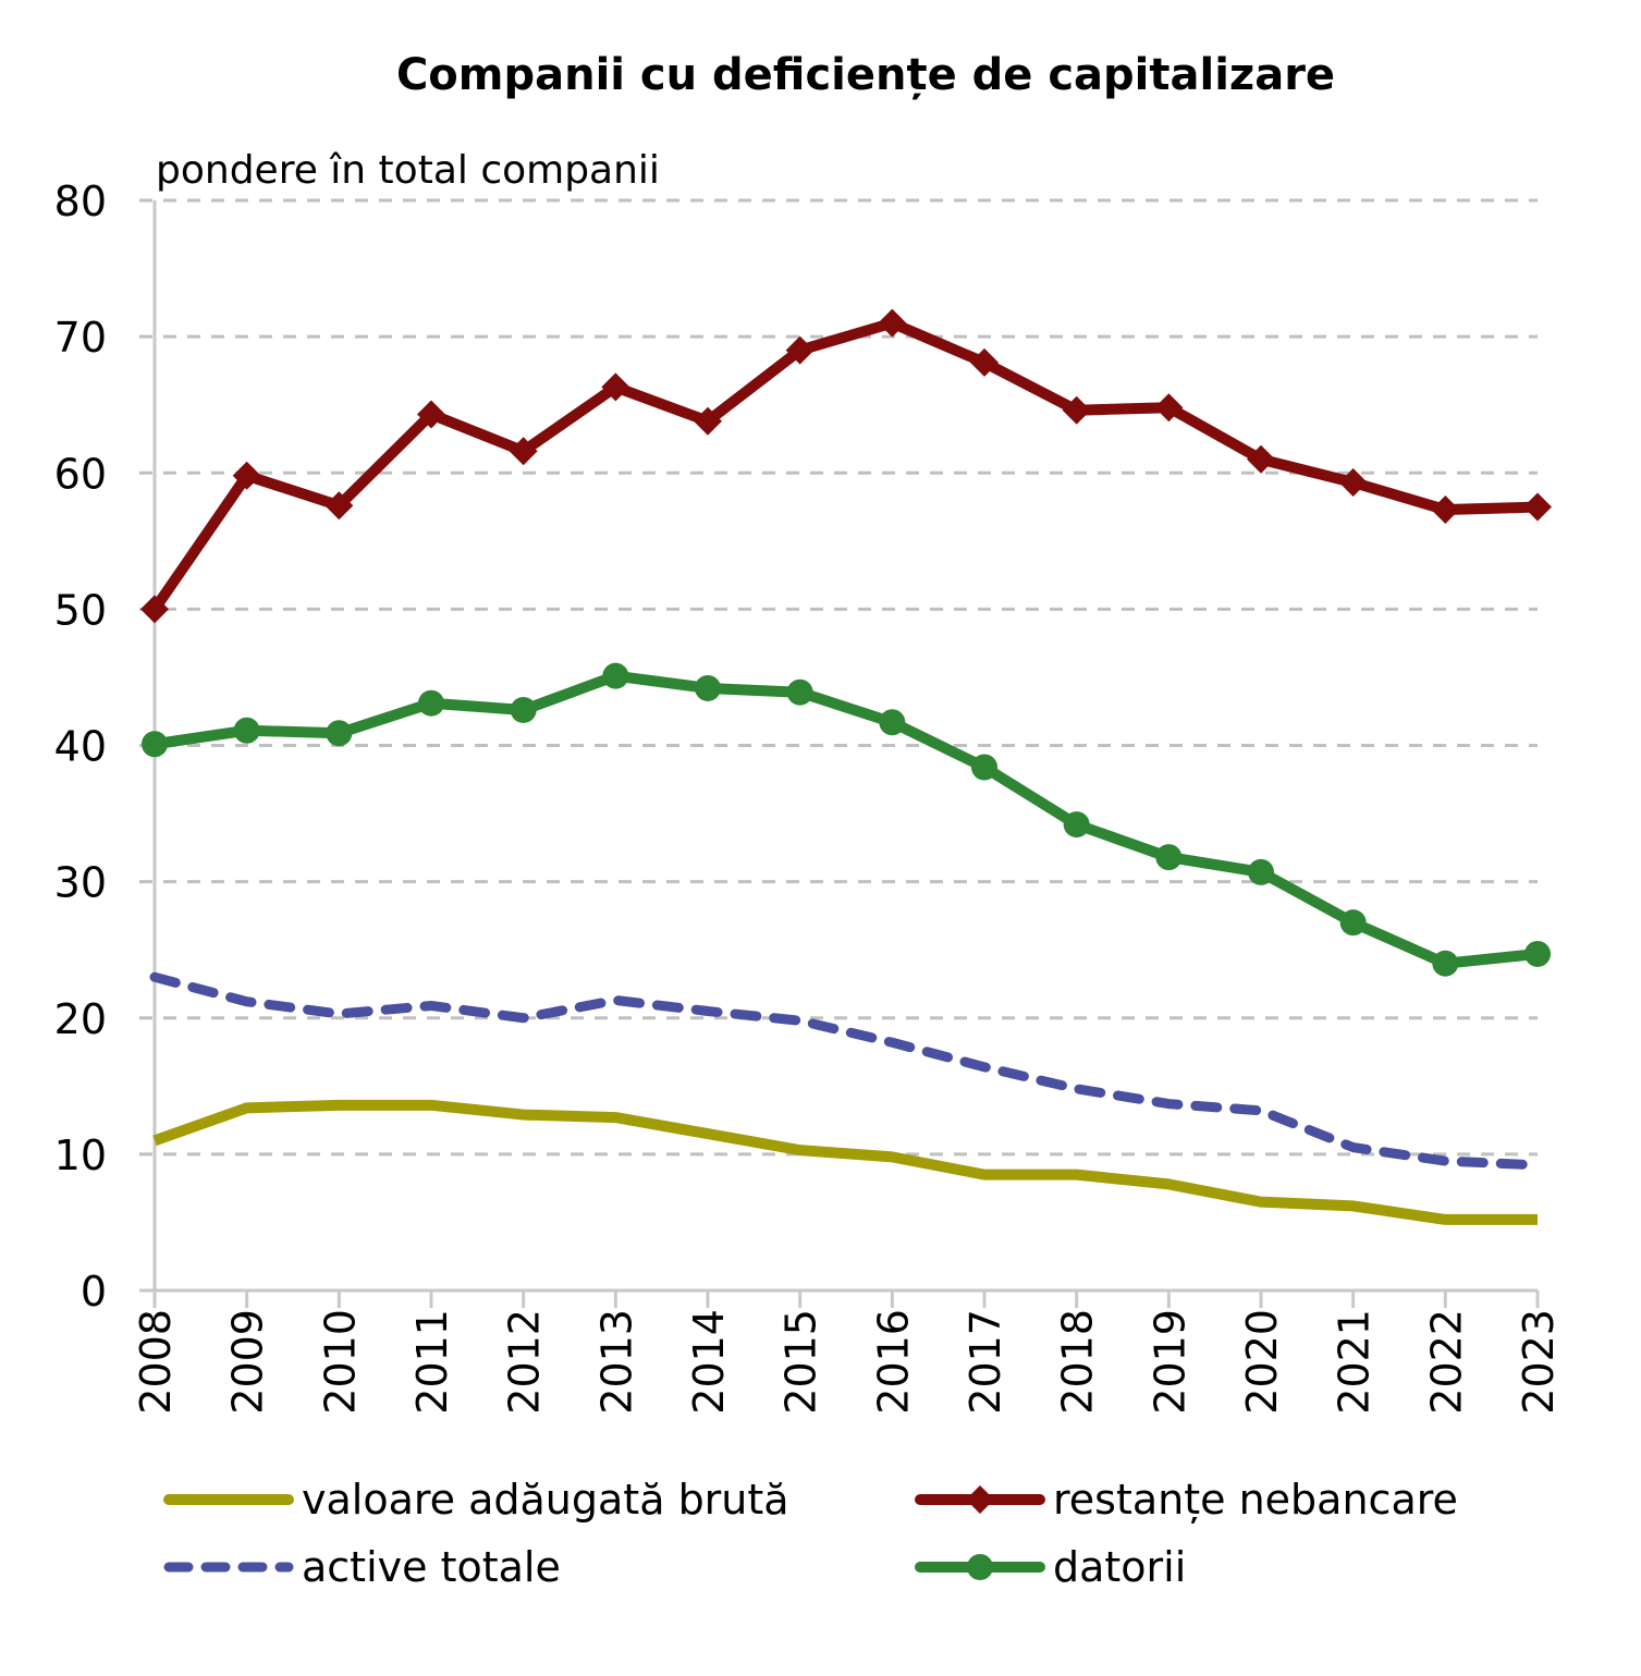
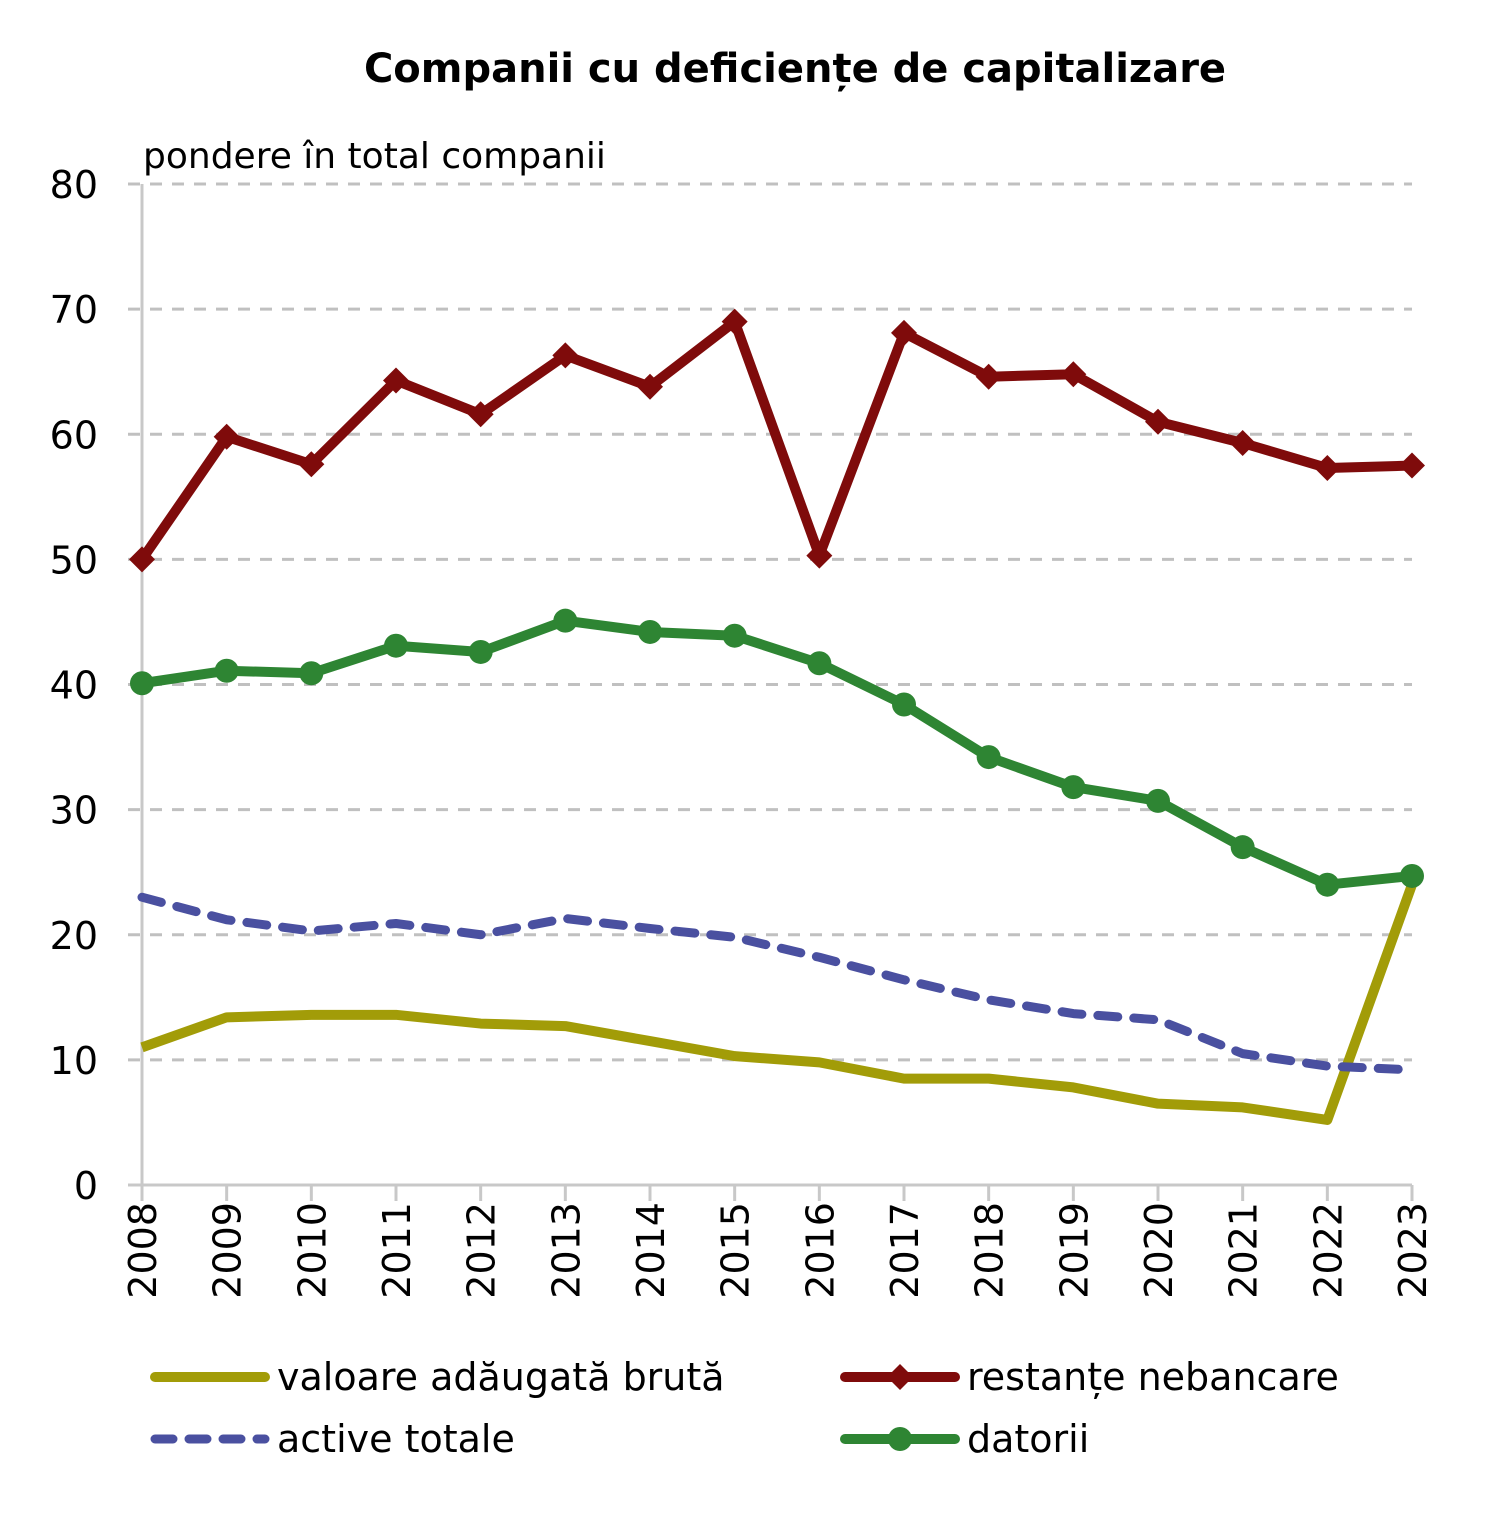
restanțe nebancare/2016: 71.0 -> 50.3
valoare adăugată brută/2023: 5.2 -> 24.0
